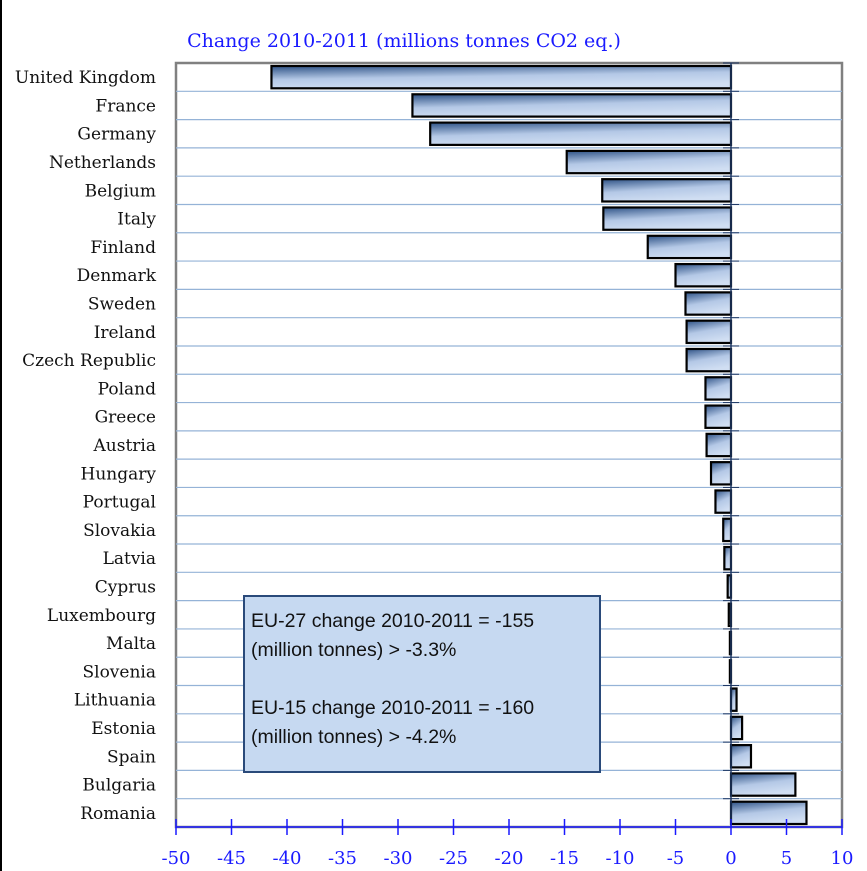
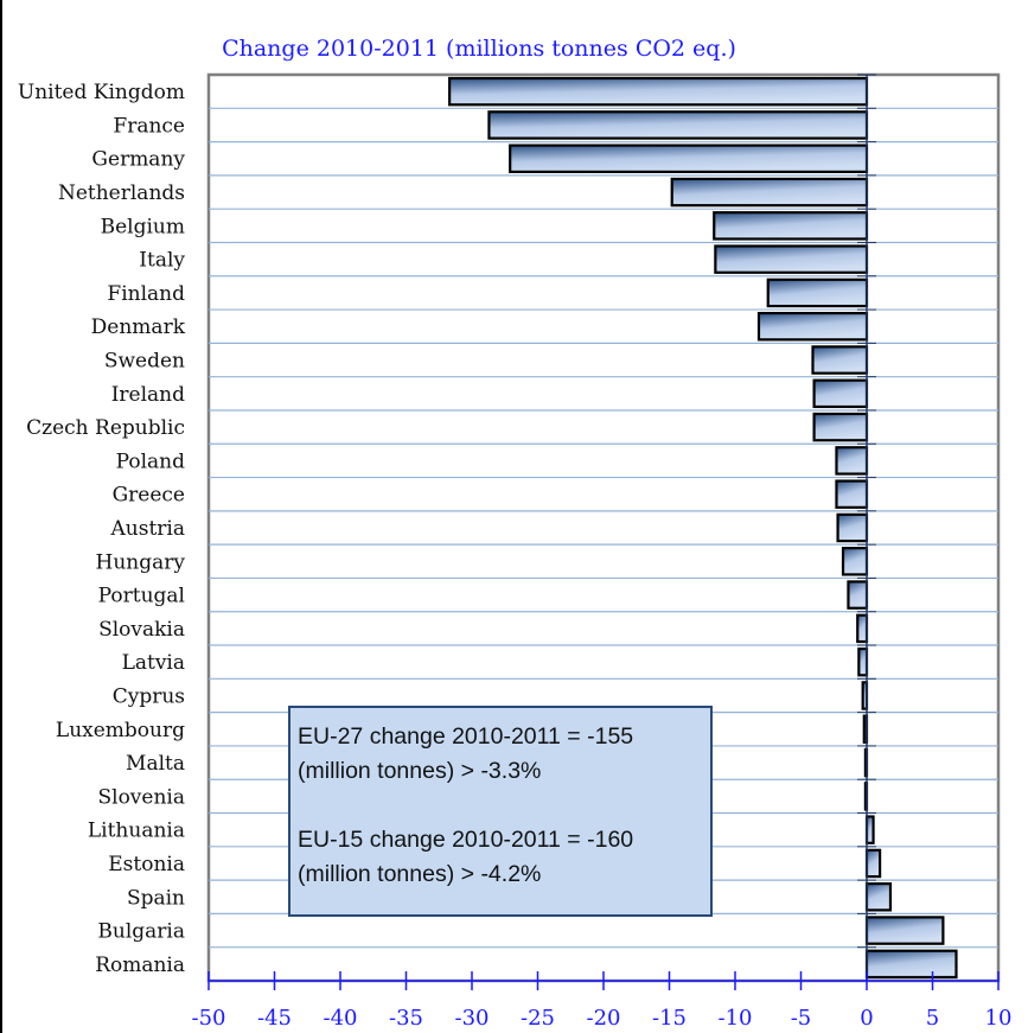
United Kingdom: -41.4 -> -31.7
Denmark: -5.0 -> -8.2
